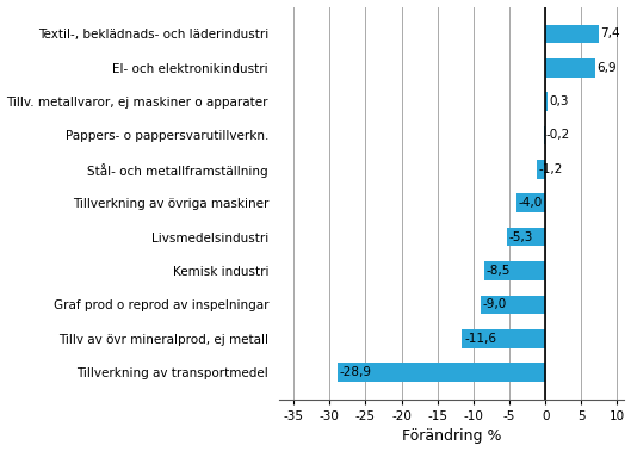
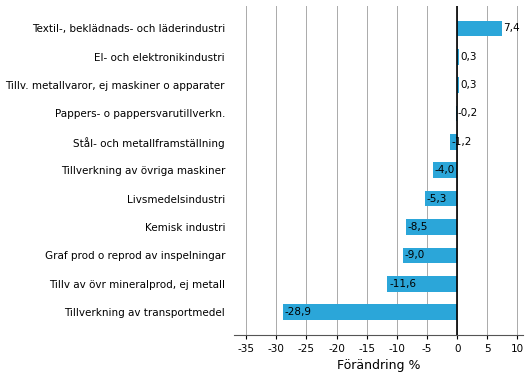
El- och elektronikindustri: 6,9 -> 0,3
